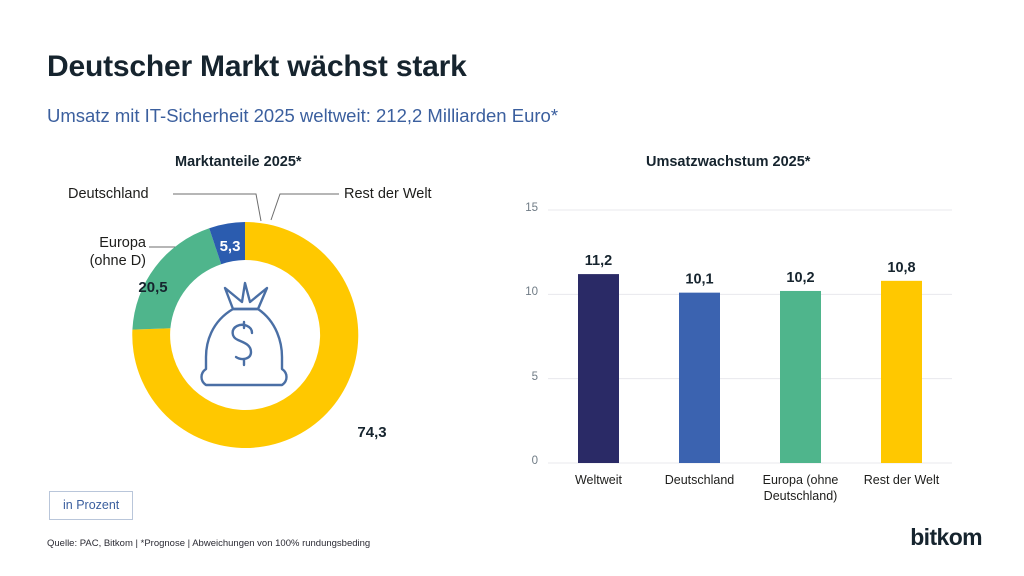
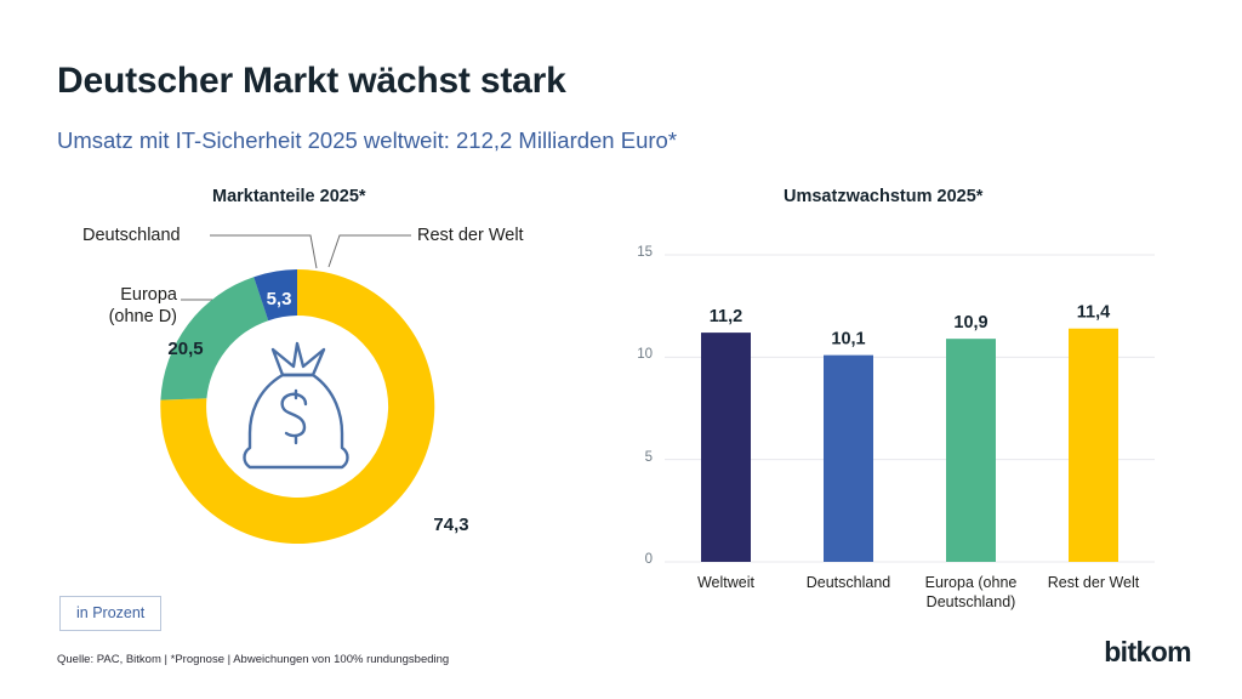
Umsatzwachstum 2025*/Europa (ohne Deutschland): 10,2 -> 10,9
Umsatzwachstum 2025*/Rest der Welt: 10,8 -> 11,4
